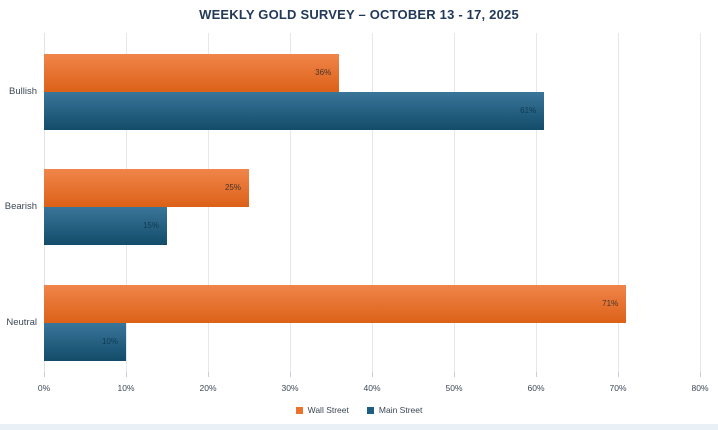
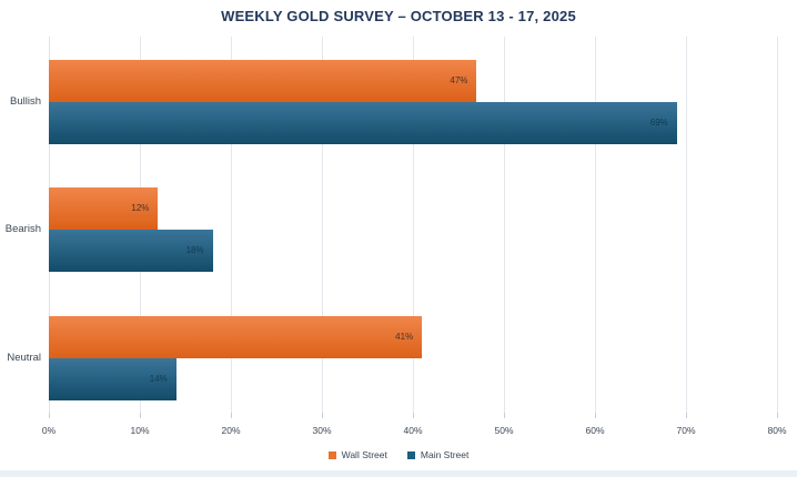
Wall Street/Bullish: 36% -> 47%
Main Street/Bullish: 61% -> 69%
Wall Street/Bearish: 25% -> 12%
Main Street/Bearish: 15% -> 18%
Wall Street/Neutral: 71% -> 41%
Main Street/Neutral: 10% -> 14%
